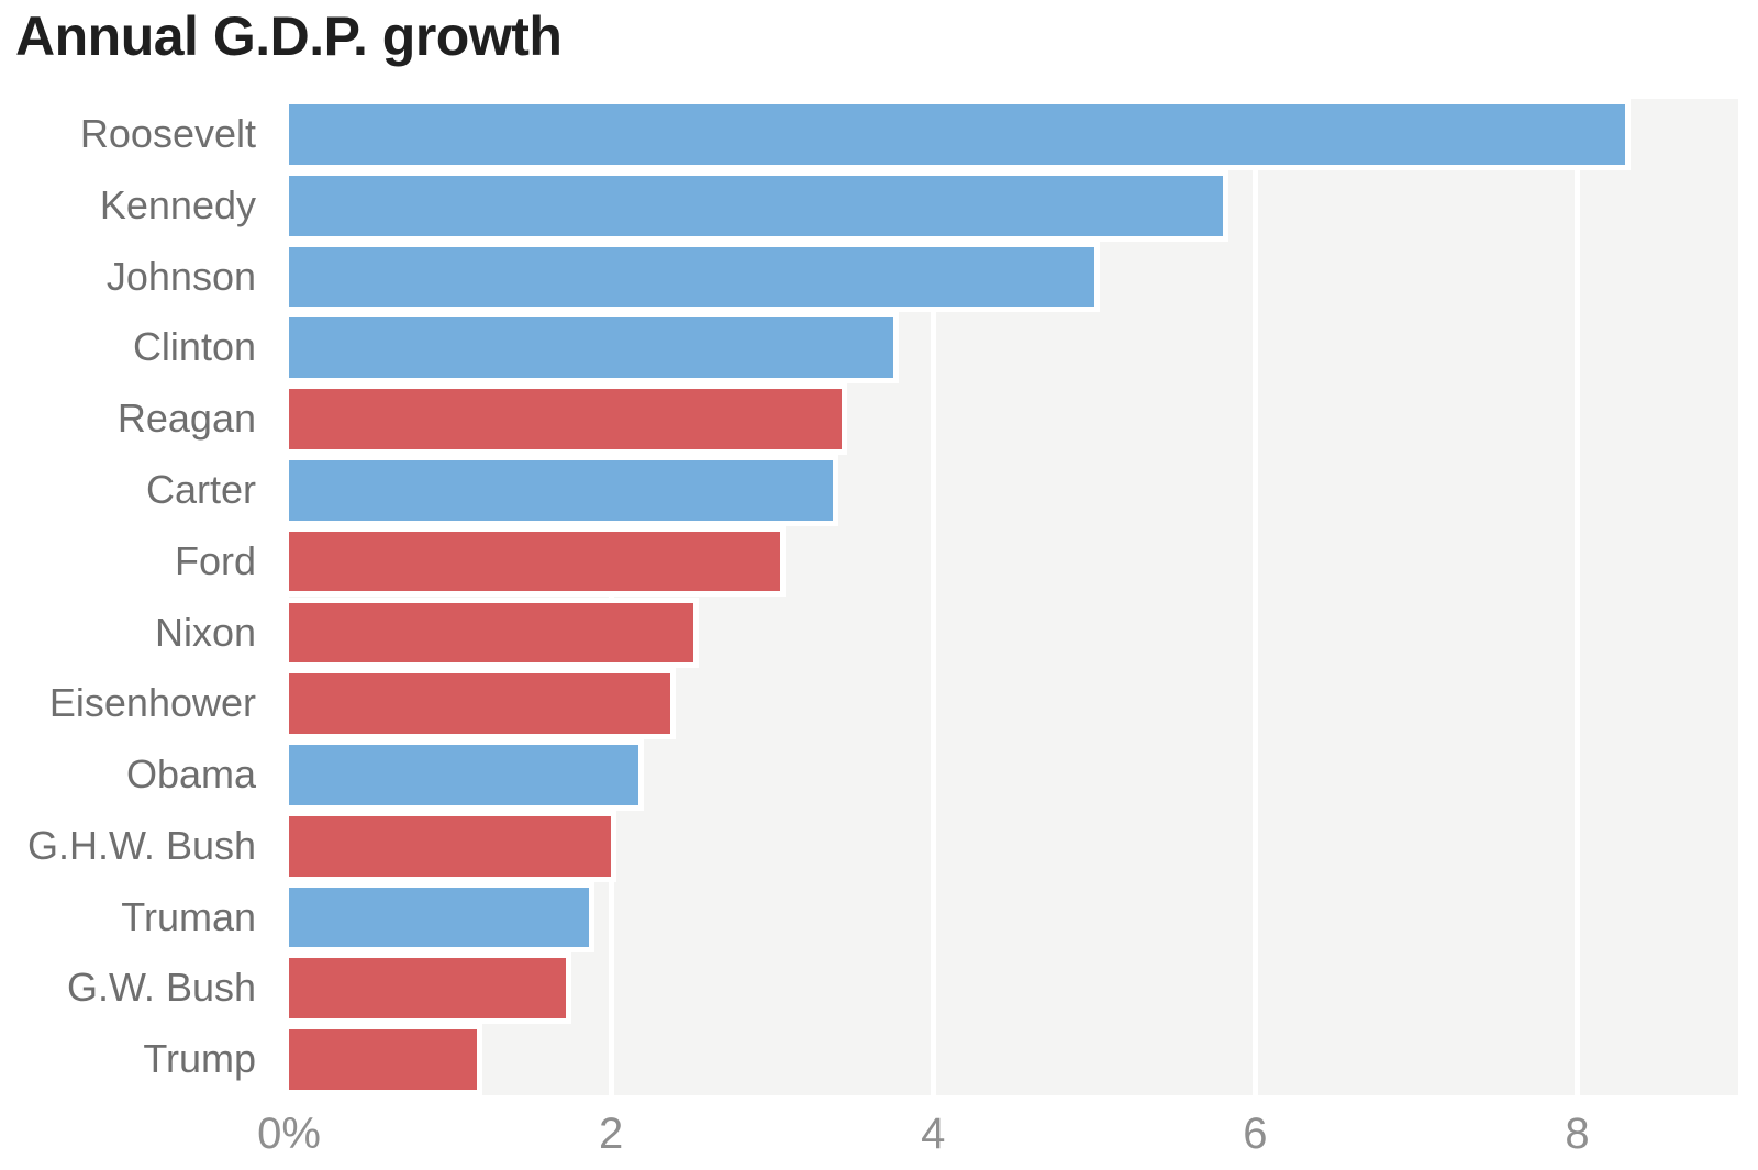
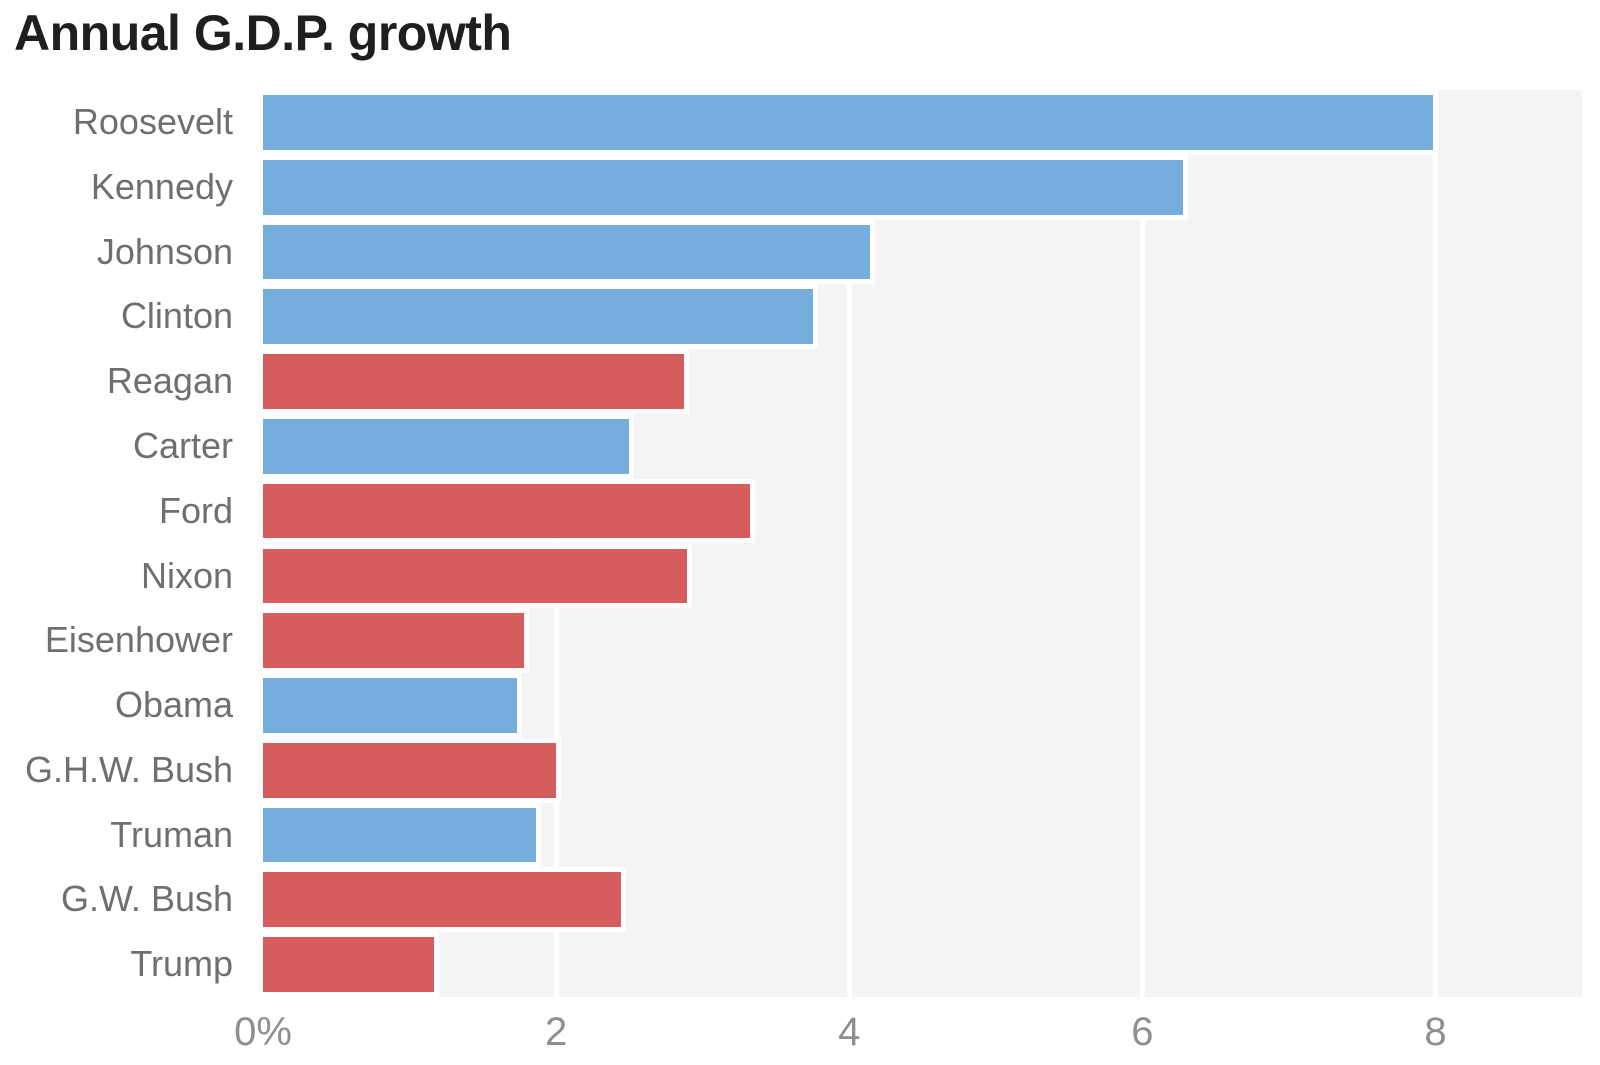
Roosevelt: 8.30 -> 7.98
Kennedy: 5.80 -> 6.28
Johnson: 5.00 -> 4.14
Reagan: 3.43 -> 2.87
Carter: 3.38 -> 2.50
Ford: 3.05 -> 3.32
Nixon: 2.51 -> 2.89
Eisenhower: 2.37 -> 1.78
Obama: 2.17 -> 1.73
G.W. Bush: 1.72 -> 2.44
